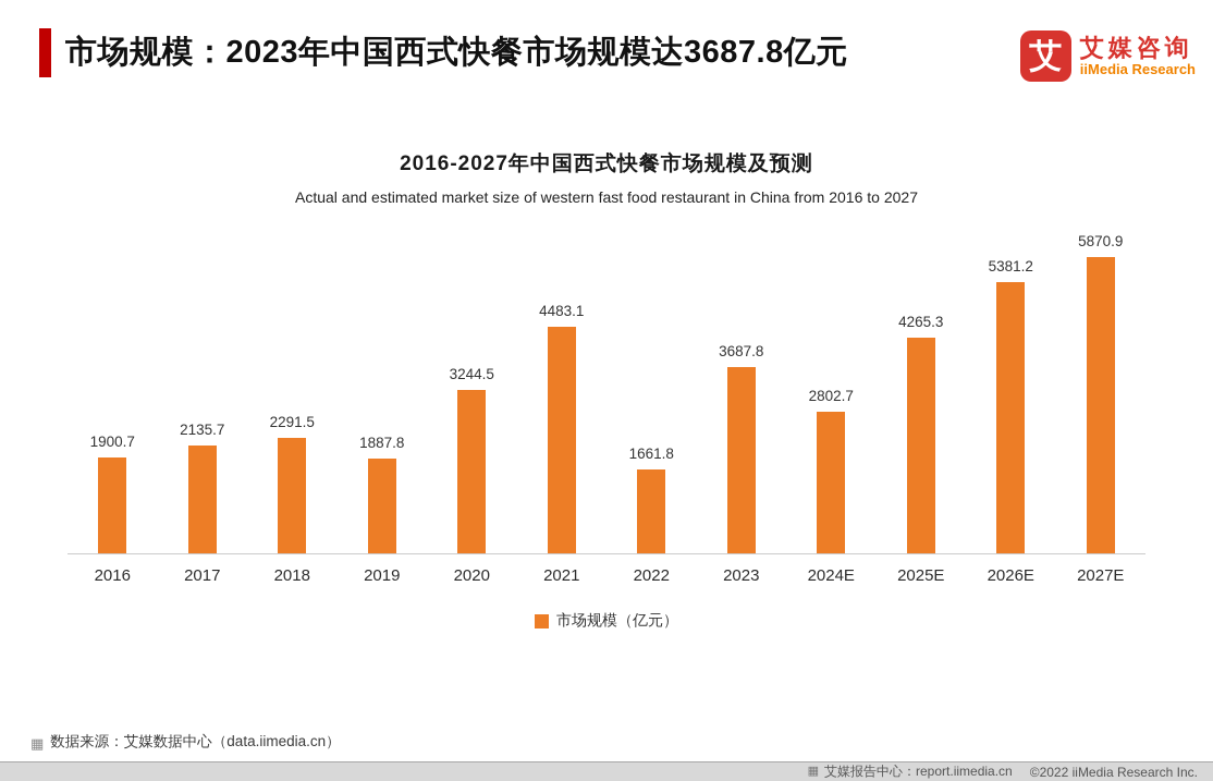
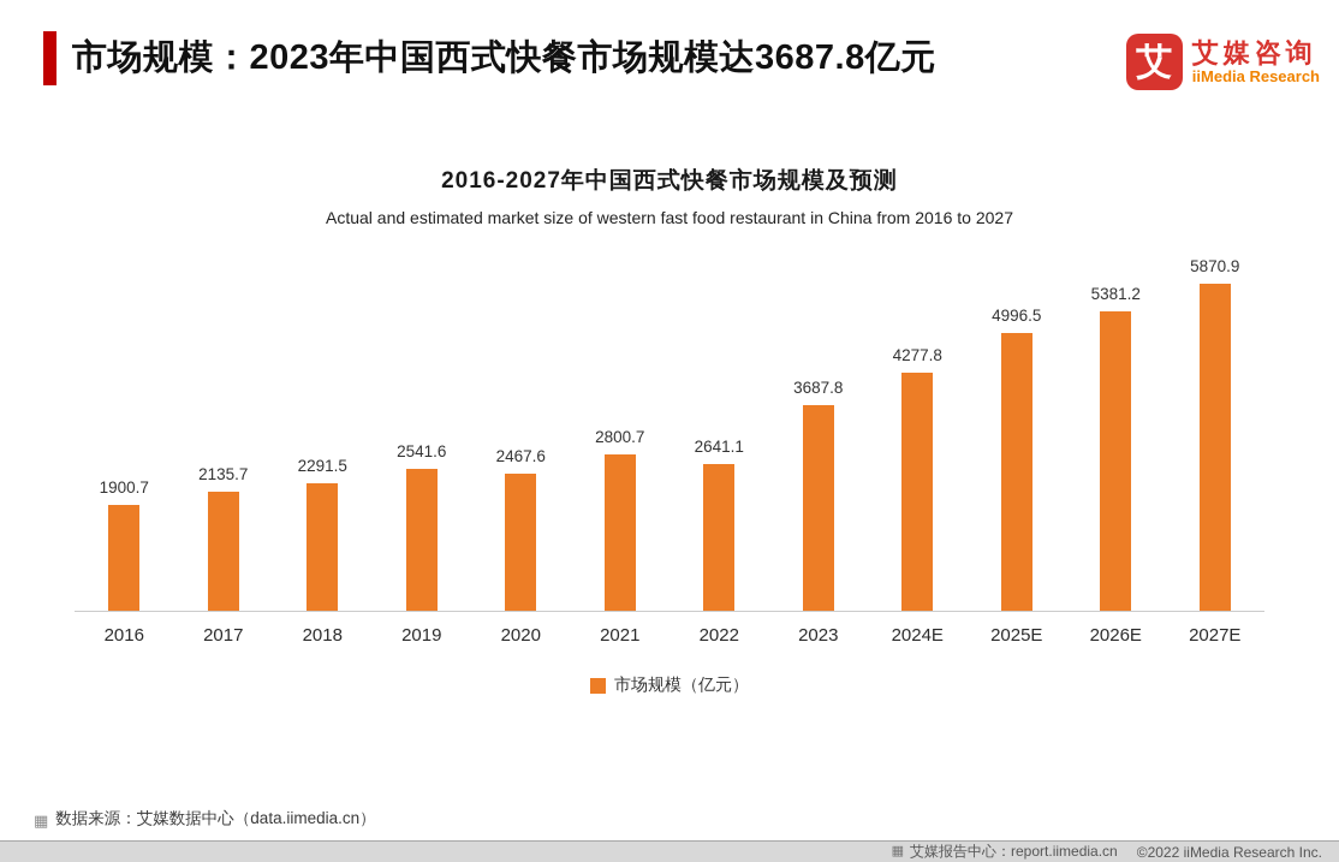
2019: 1887.8 -> 2541.6
2020: 3244.5 -> 2467.6
2021: 4483.1 -> 2800.7
2022: 1661.8 -> 2641.1
2024E: 2802.7 -> 4277.8
2025E: 4265.3 -> 4996.5
